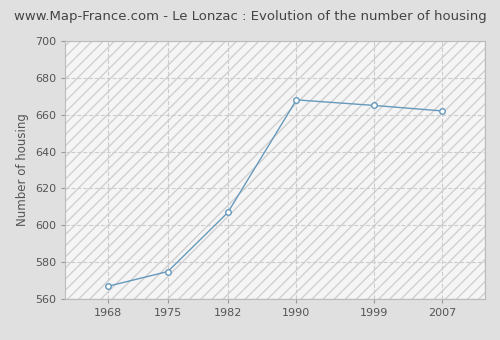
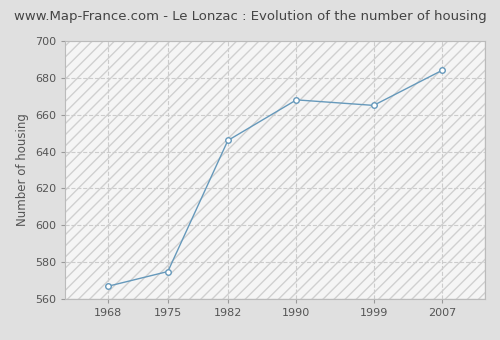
1982: 607 -> 646
2007: 662 -> 684
